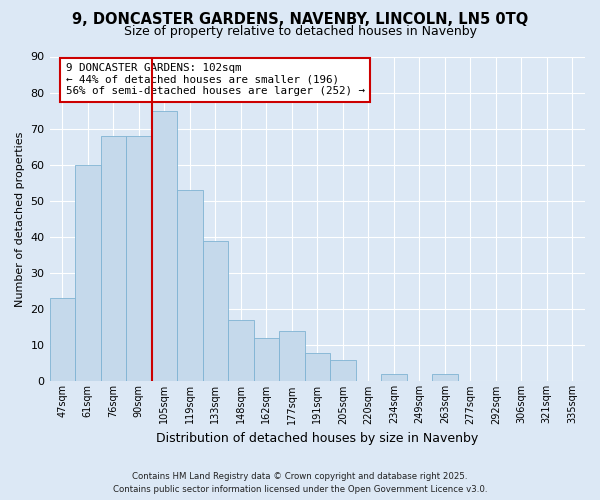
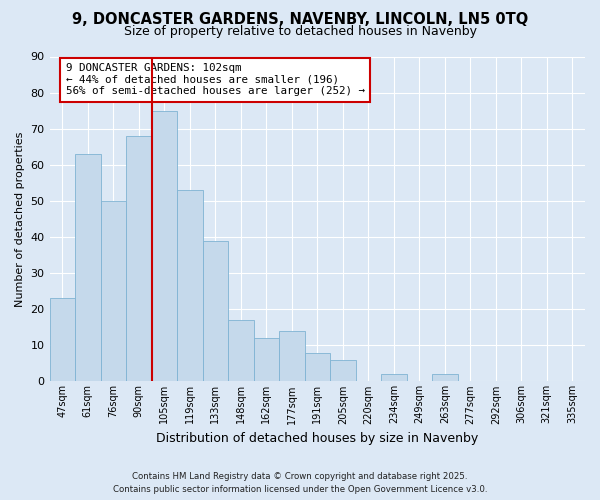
61sqm: 60 -> 63
76sqm: 68 -> 50
